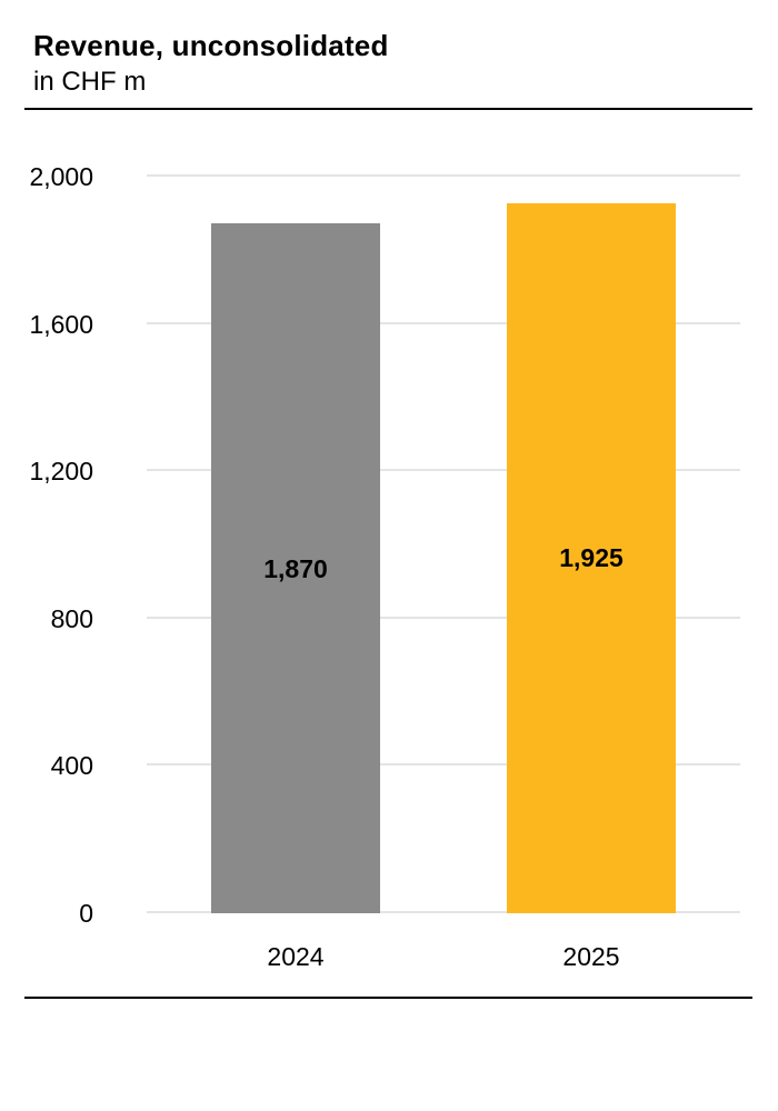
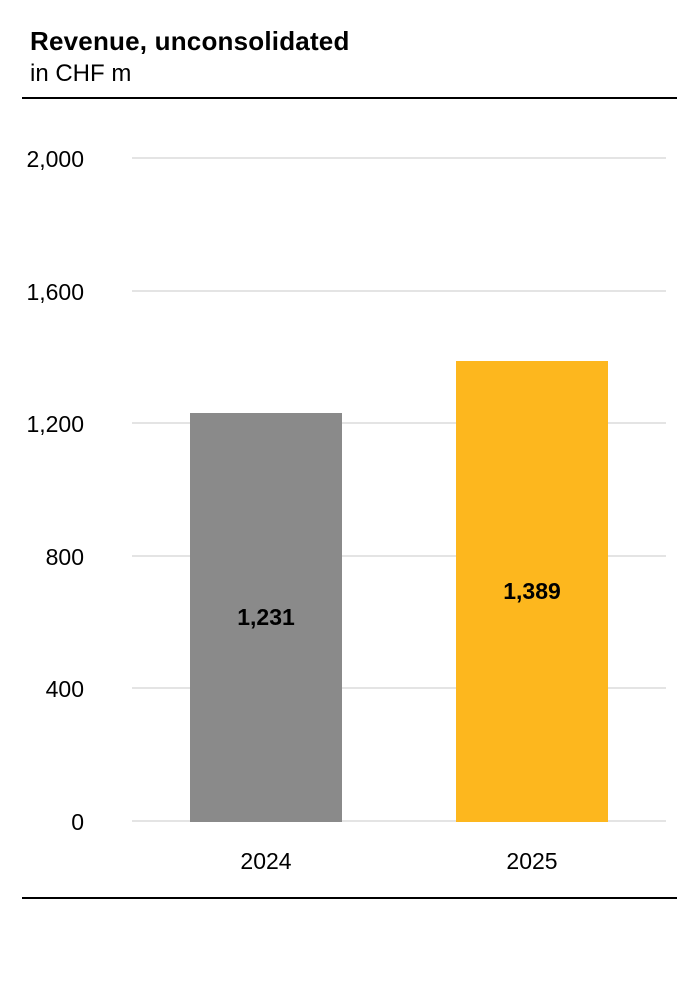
2024: 1,870 -> 1,231
2025: 1,925 -> 1,389
